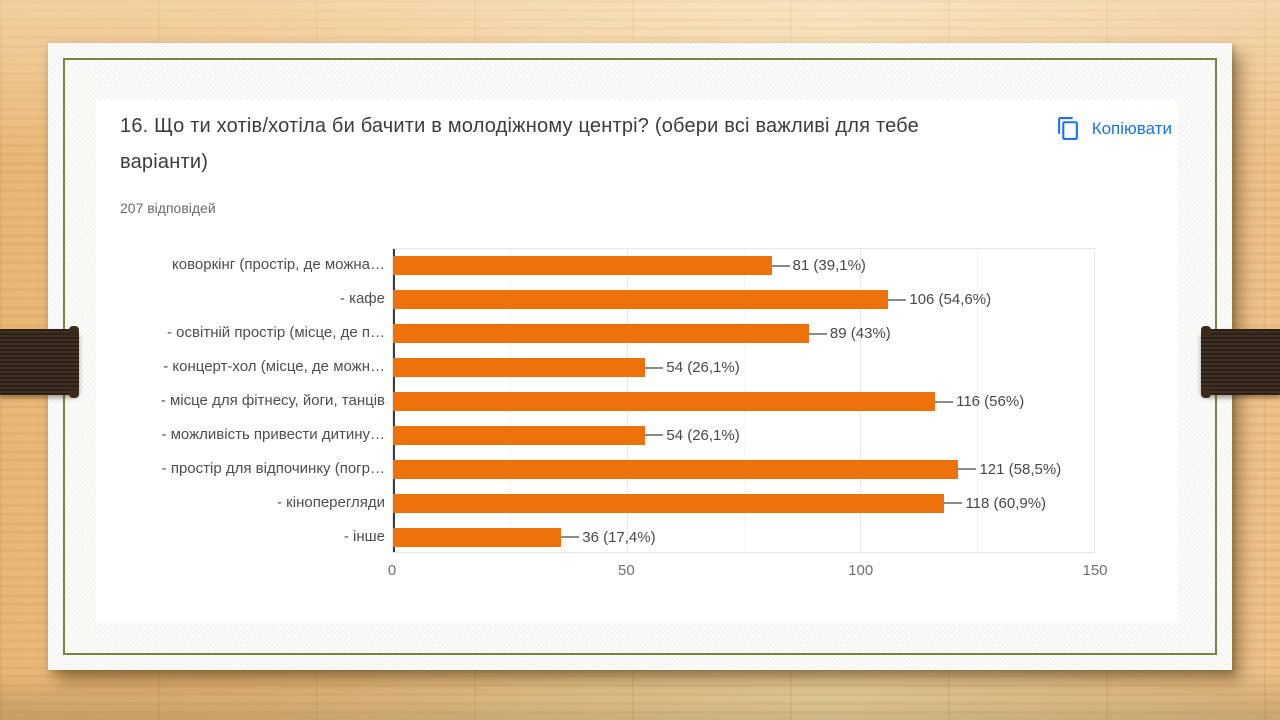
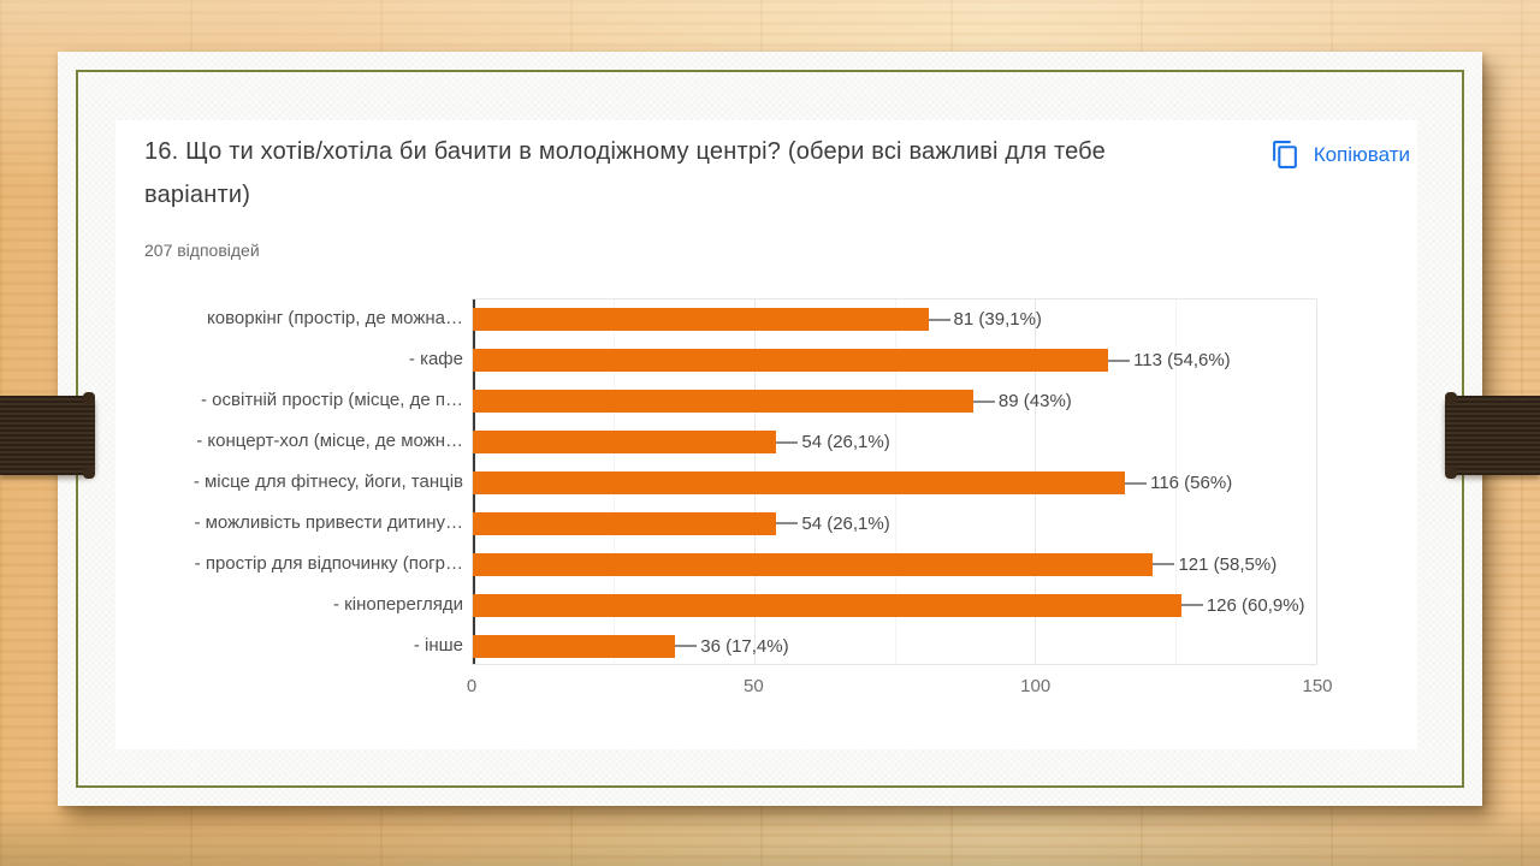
- кафе: 106 -> 113
- кіноперегляди: 118 -> 126
